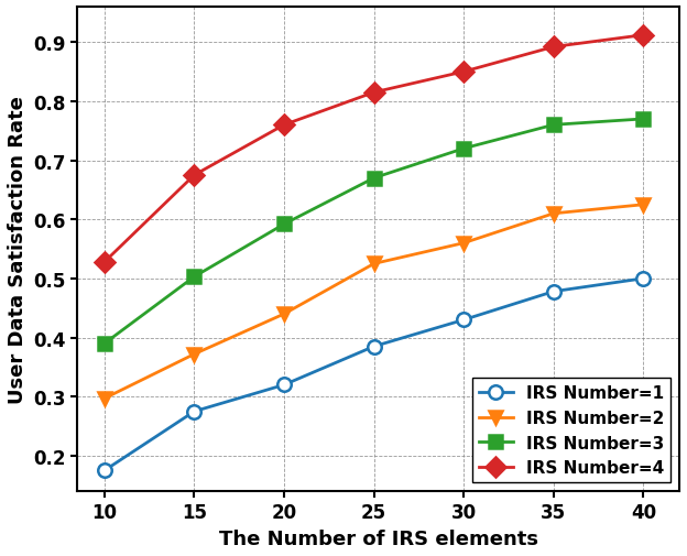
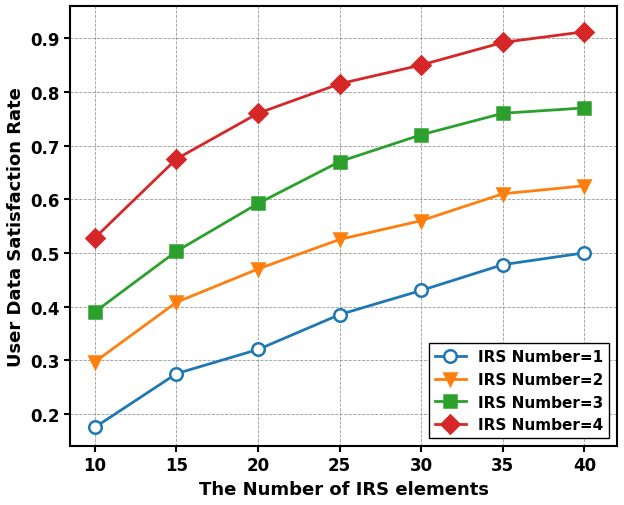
IRS Number=2/15: 0.372 -> 0.408
IRS Number=2/20: 0.440 -> 0.470
